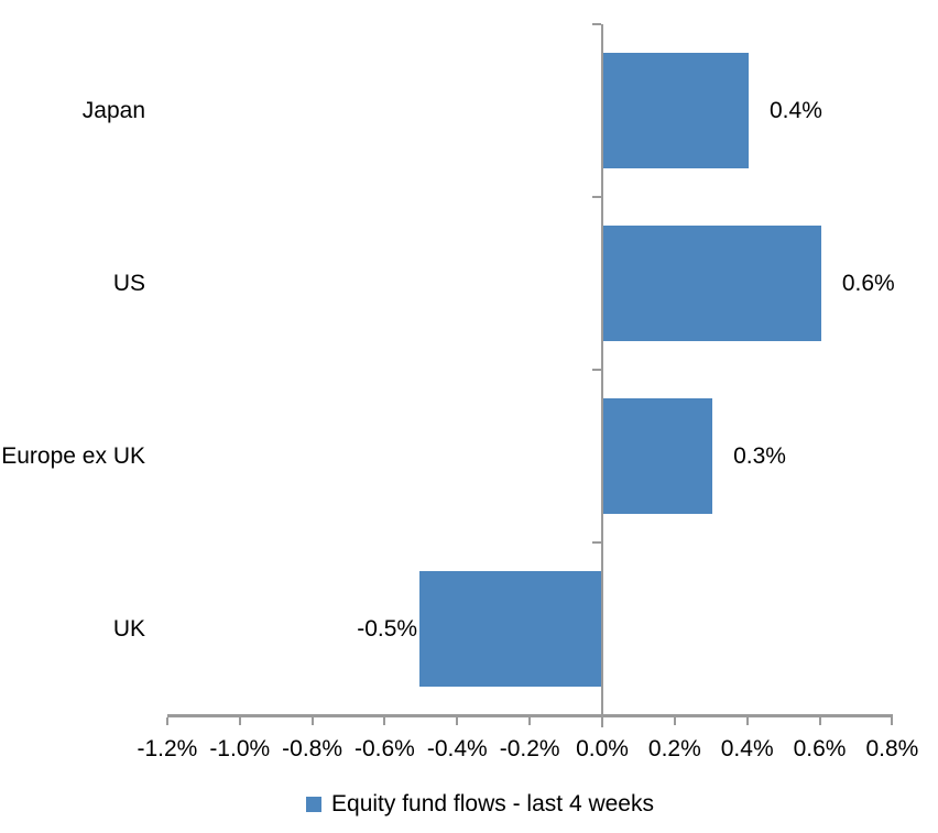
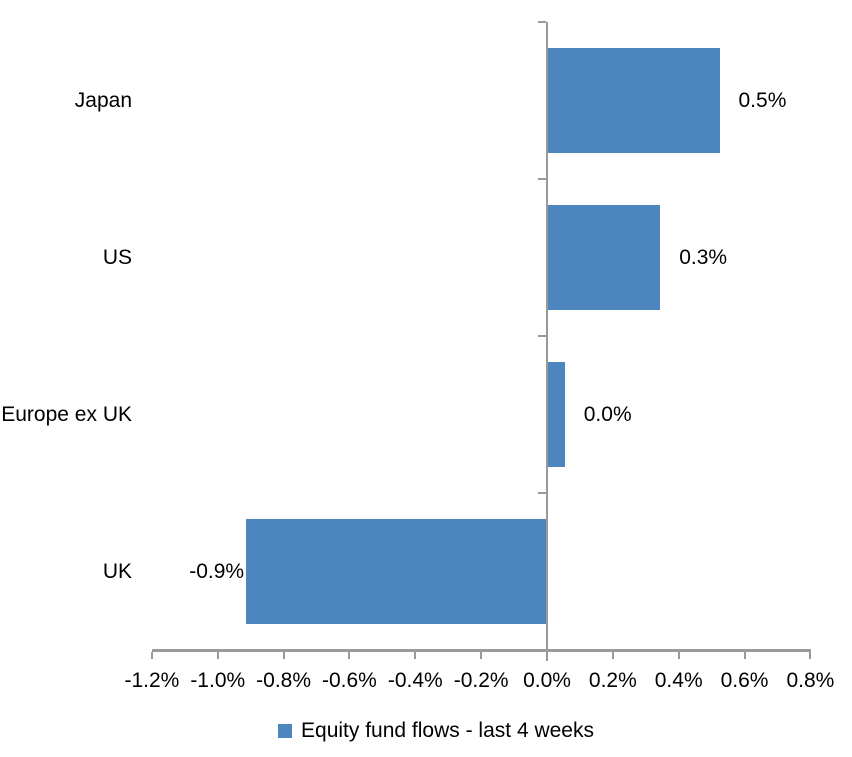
Japan: 0.4% -> 0.5%
US: 0.6% -> 0.3%
Europe ex UK: 0.3% -> 0.0%
UK: -0.5% -> -0.9%
